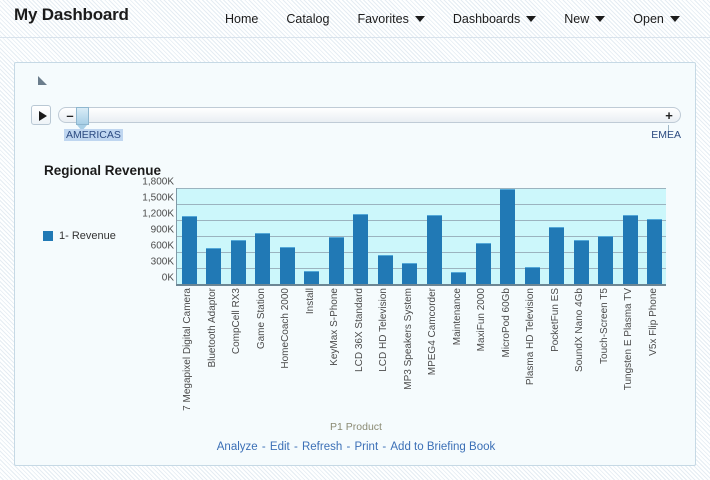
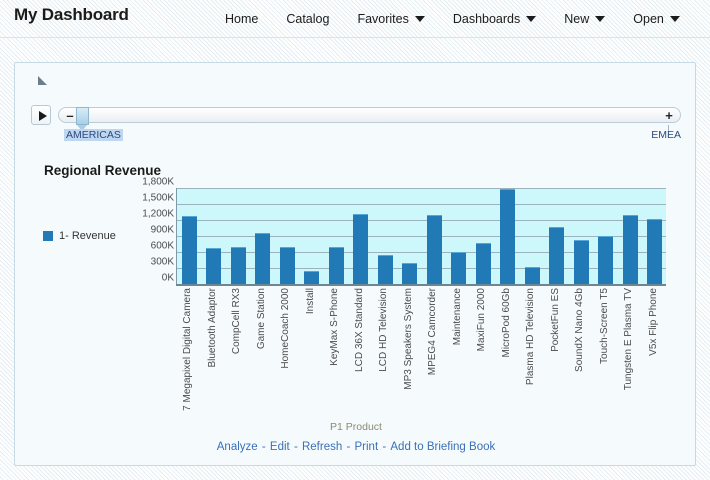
CompCell RX3: 800K -> 700K
KeyMax S-Phone: 900K -> 700K
Maintenance: 200K -> 600K
